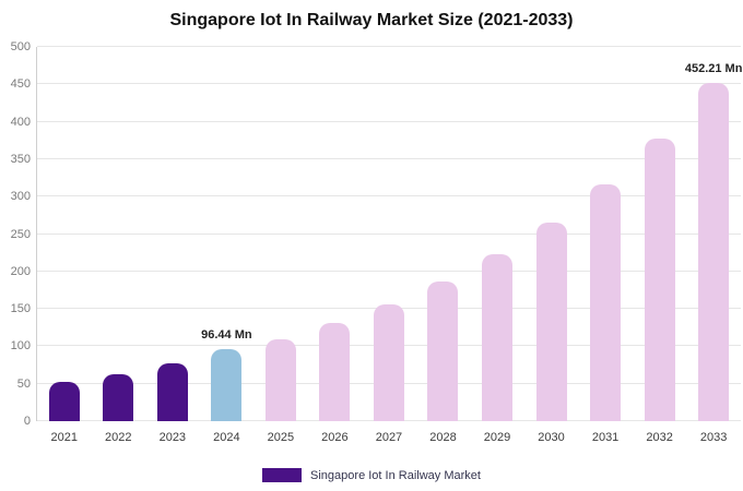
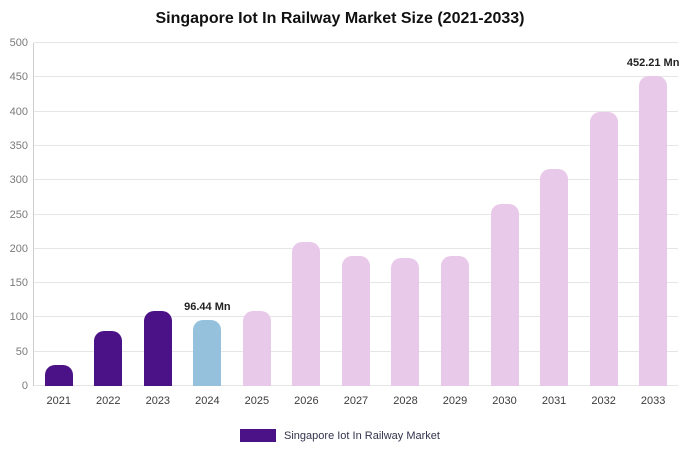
2021: 50 -> 30
2022: 60 -> 80
2023: 80 -> 110
2026: 130 -> 210
2027: 160 -> 190
2029: 220 -> 190
2032: 380 -> 400
